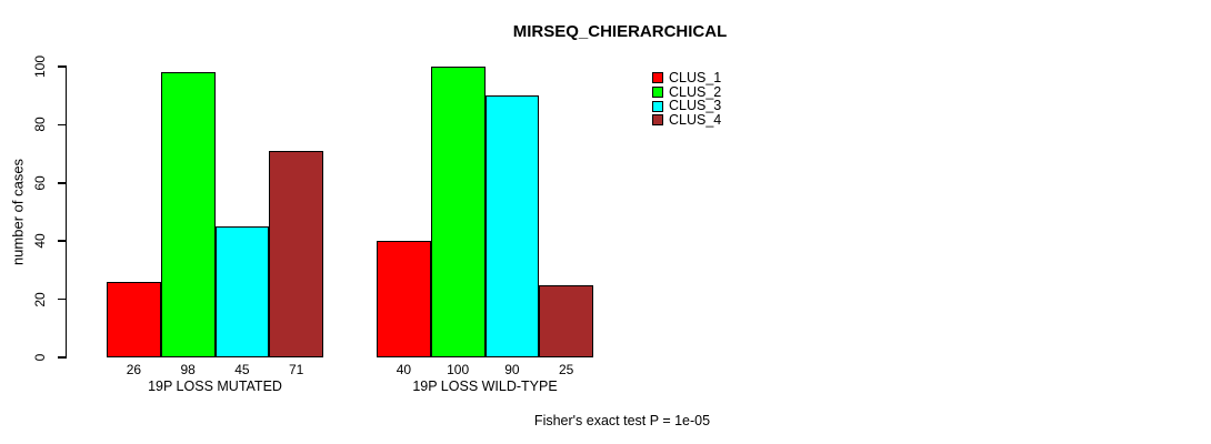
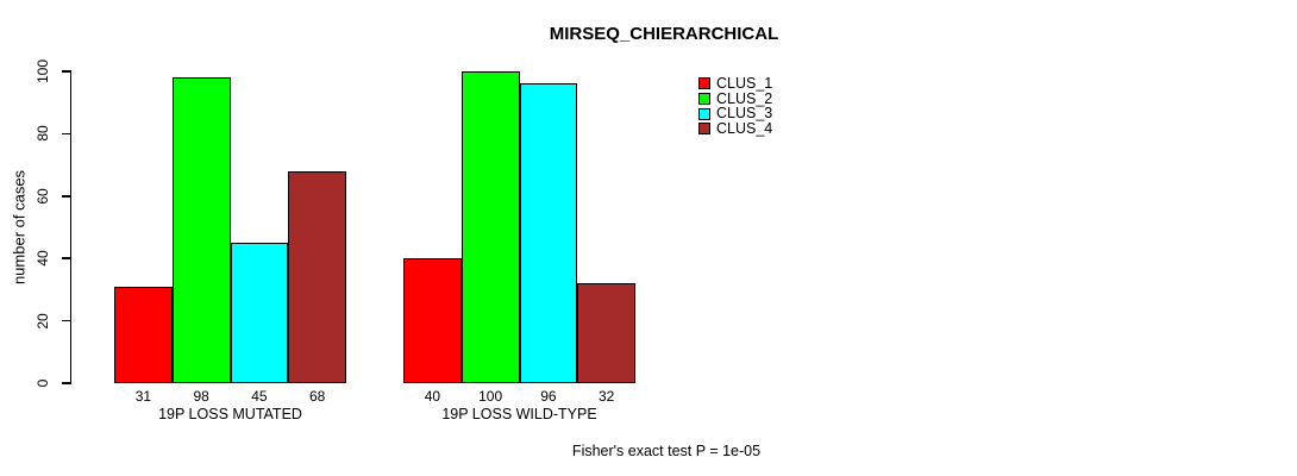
CLUS_1/19P LOSS MUTATED: 26 -> 31
CLUS_4/19P LOSS MUTATED: 71 -> 68
CLUS_3/19P LOSS WILD-TYPE: 90 -> 96
CLUS_4/19P LOSS WILD-TYPE: 25 -> 32
